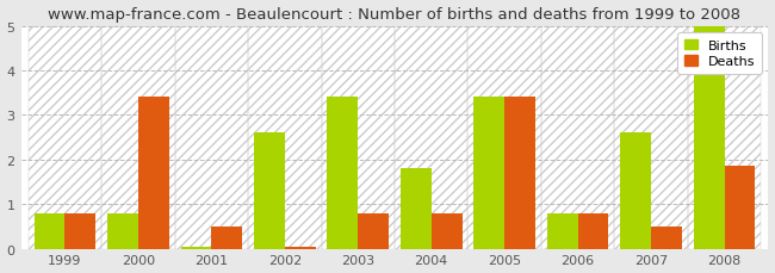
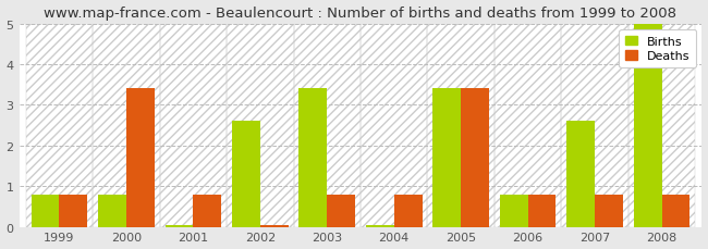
Deaths/2001: 0.50 -> 0.80
Births/2004: 1.80 -> 0.05
Deaths/2007: 0.50 -> 0.80
Deaths/2008: 1.85 -> 0.80
